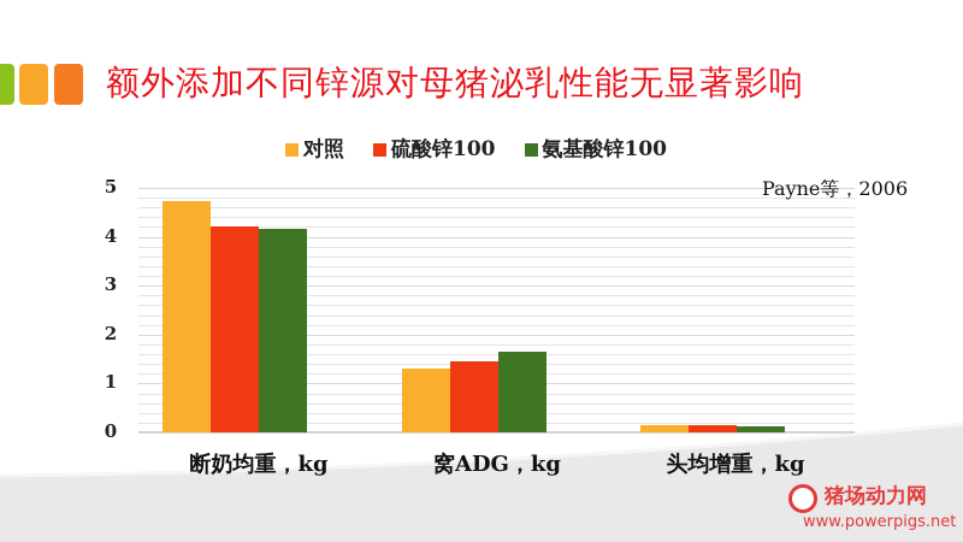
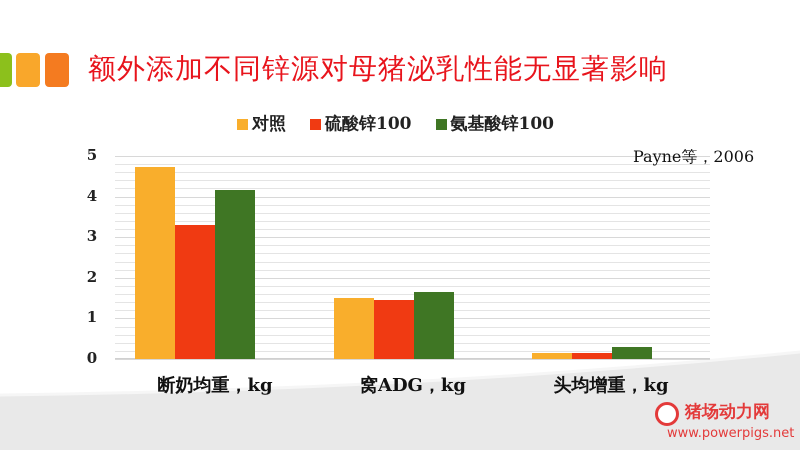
硫酸锌100/断奶均重，kg: 4.2 -> 3.3
对照/窝ADG，kg: 1.3 -> 1.5
氨基酸锌100/头均增重，kg: 0.1 -> 0.3
